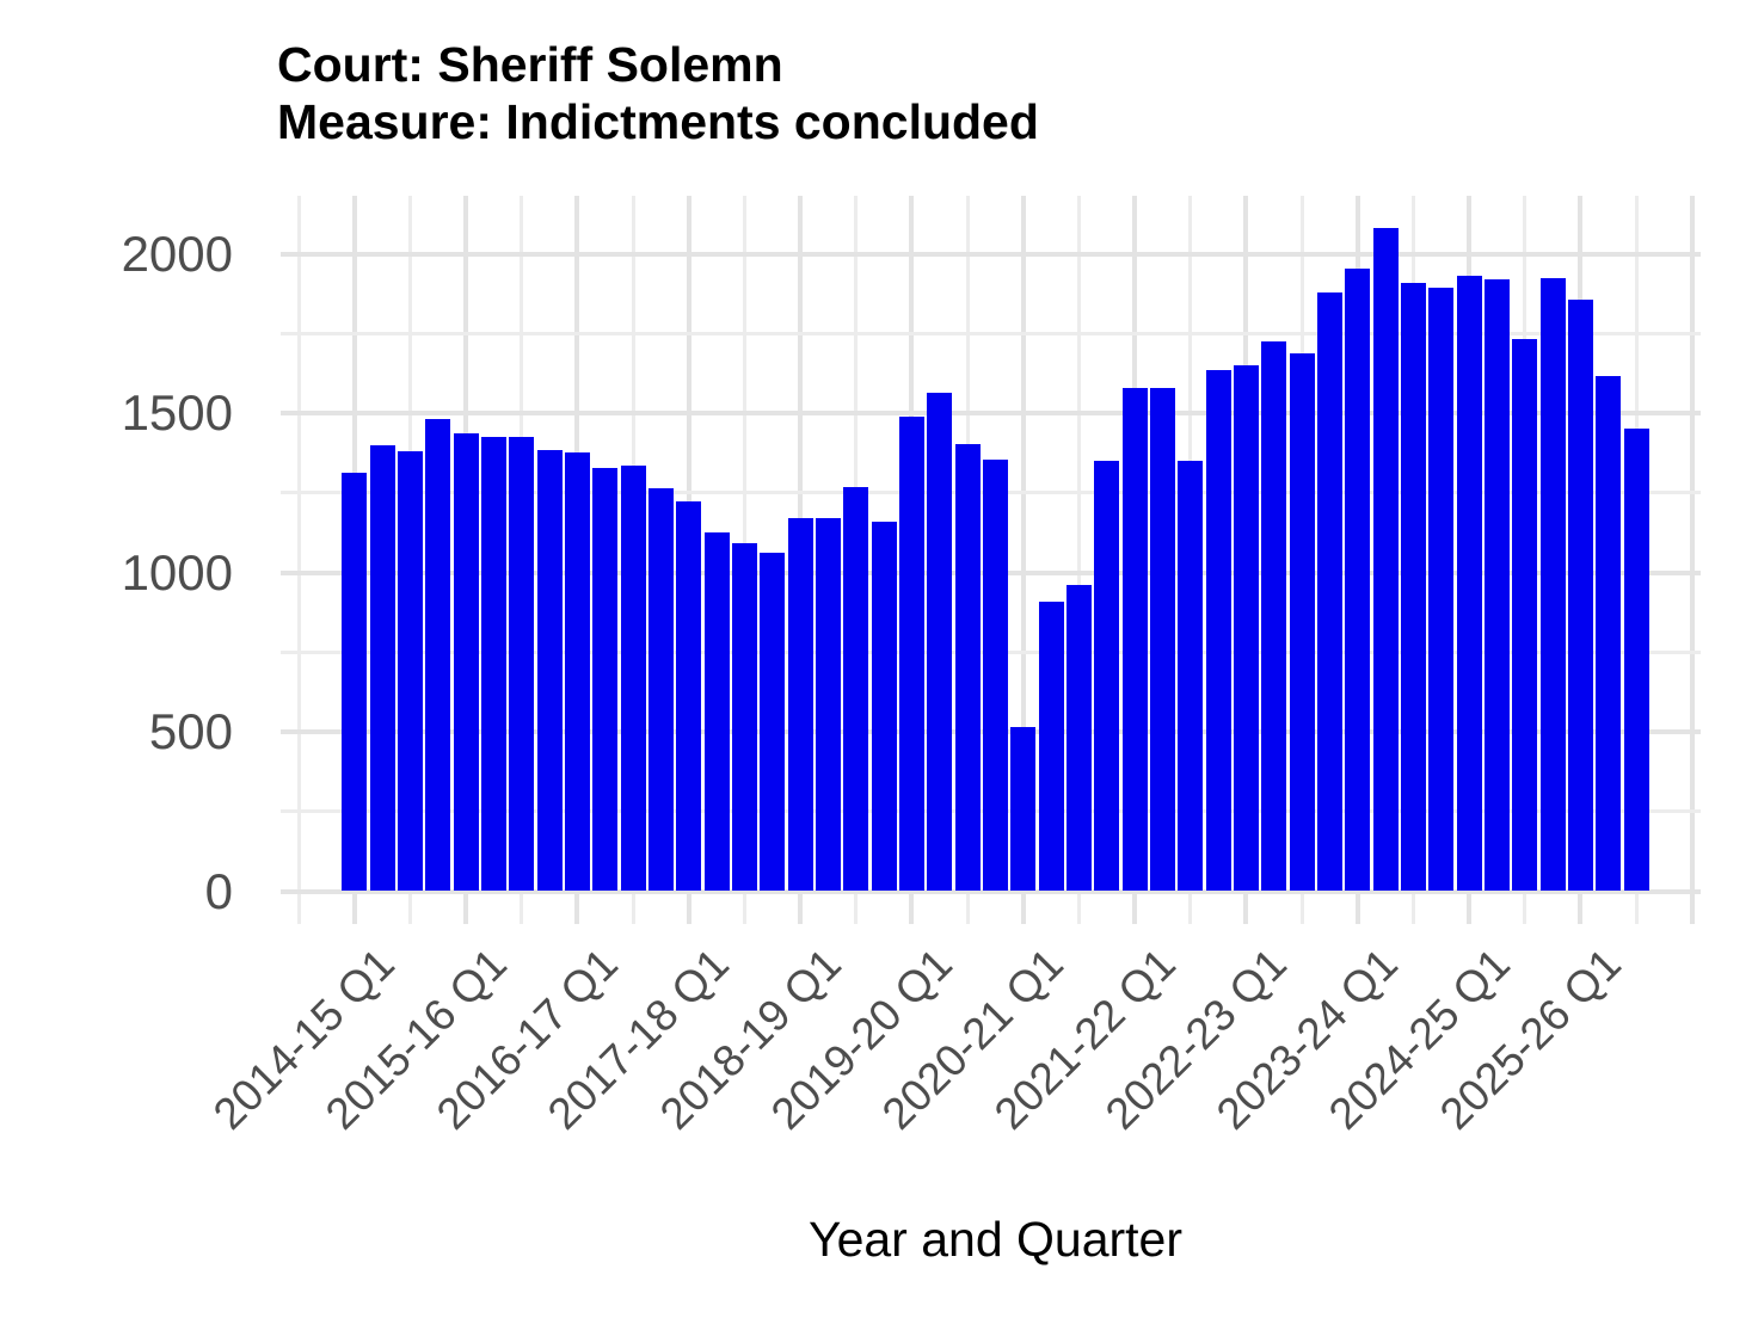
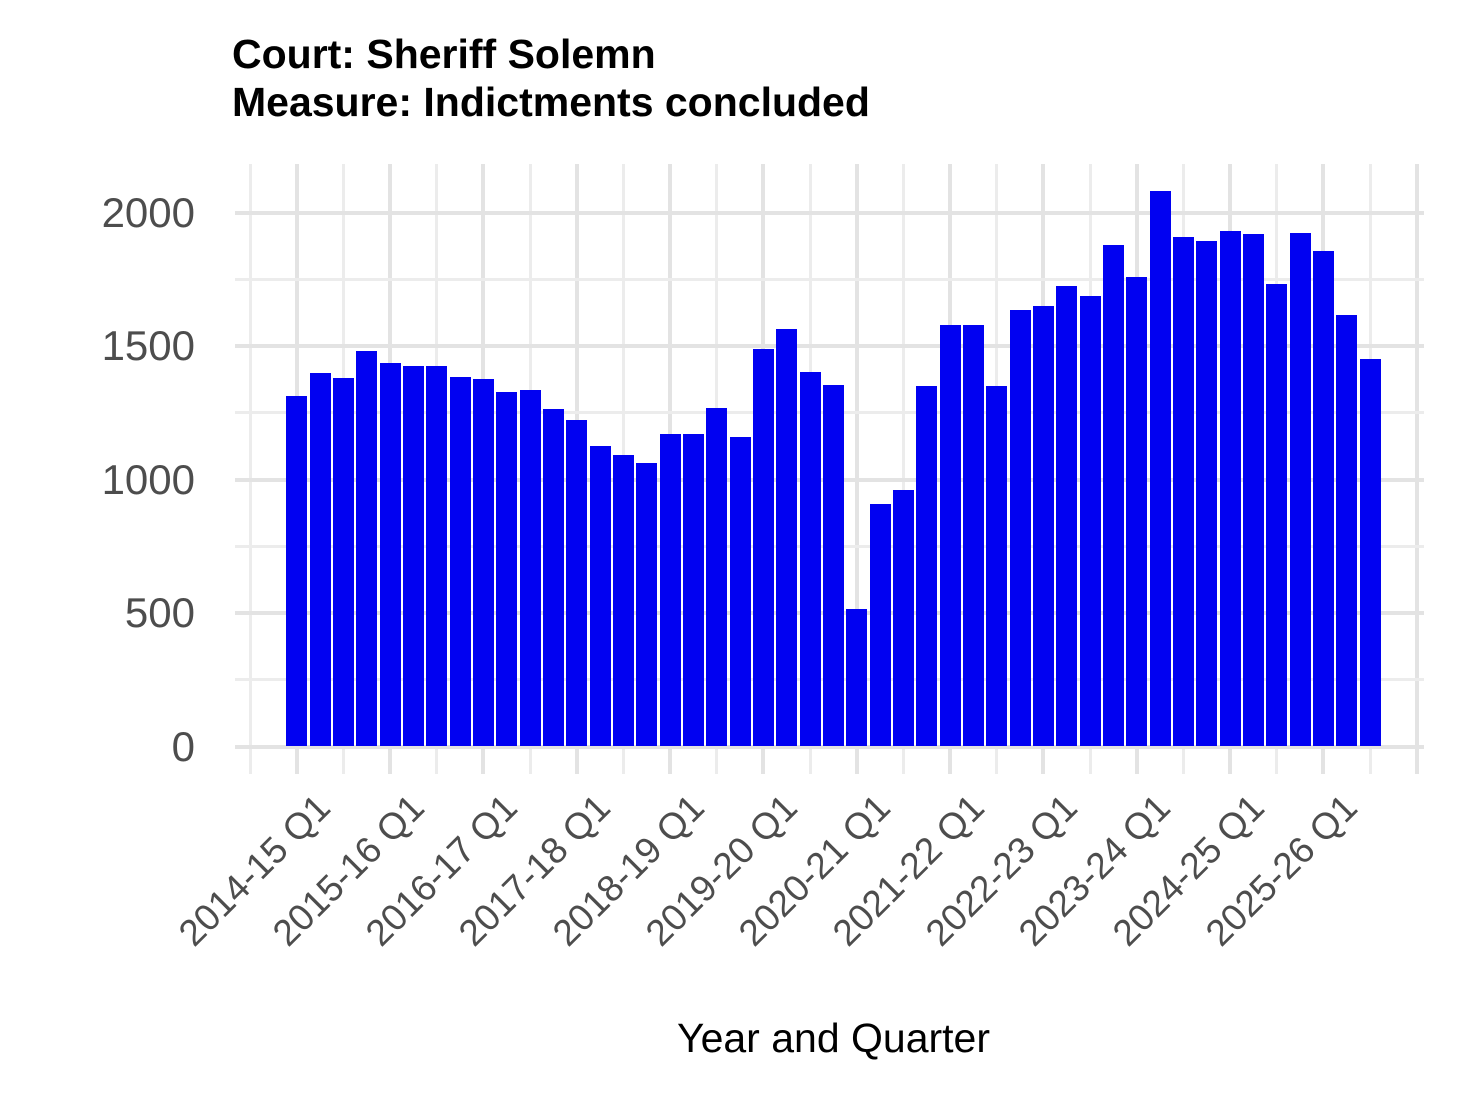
2023-24 Q1: 1950 -> 1760
